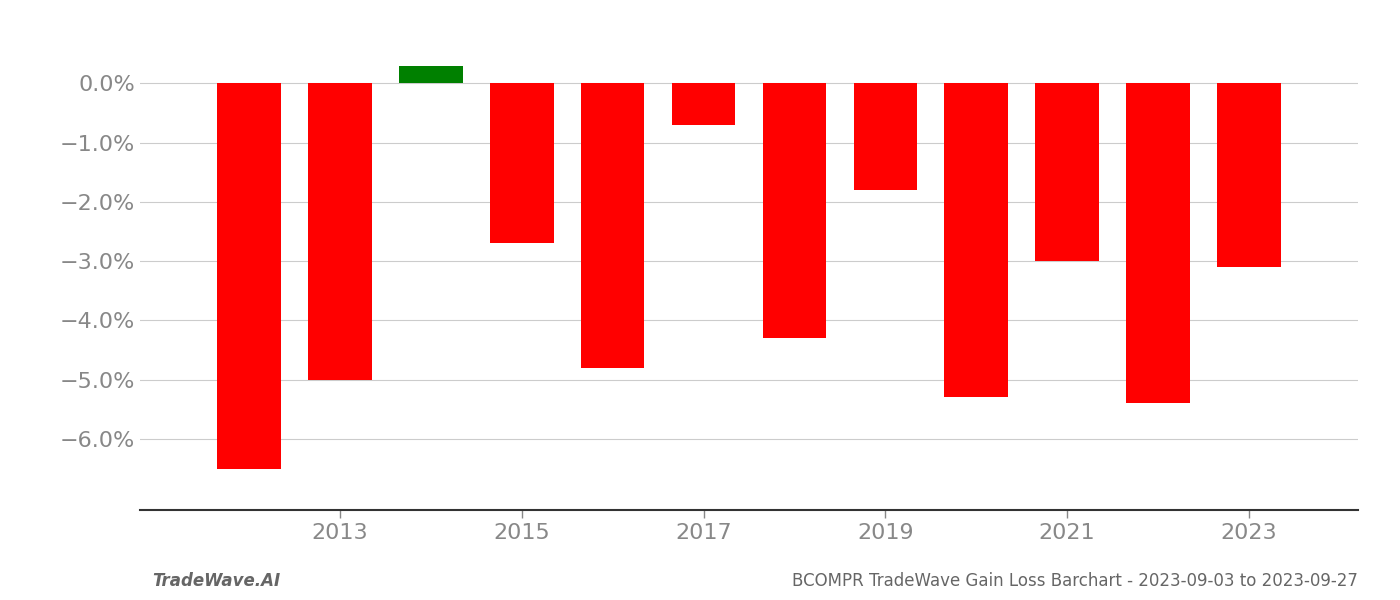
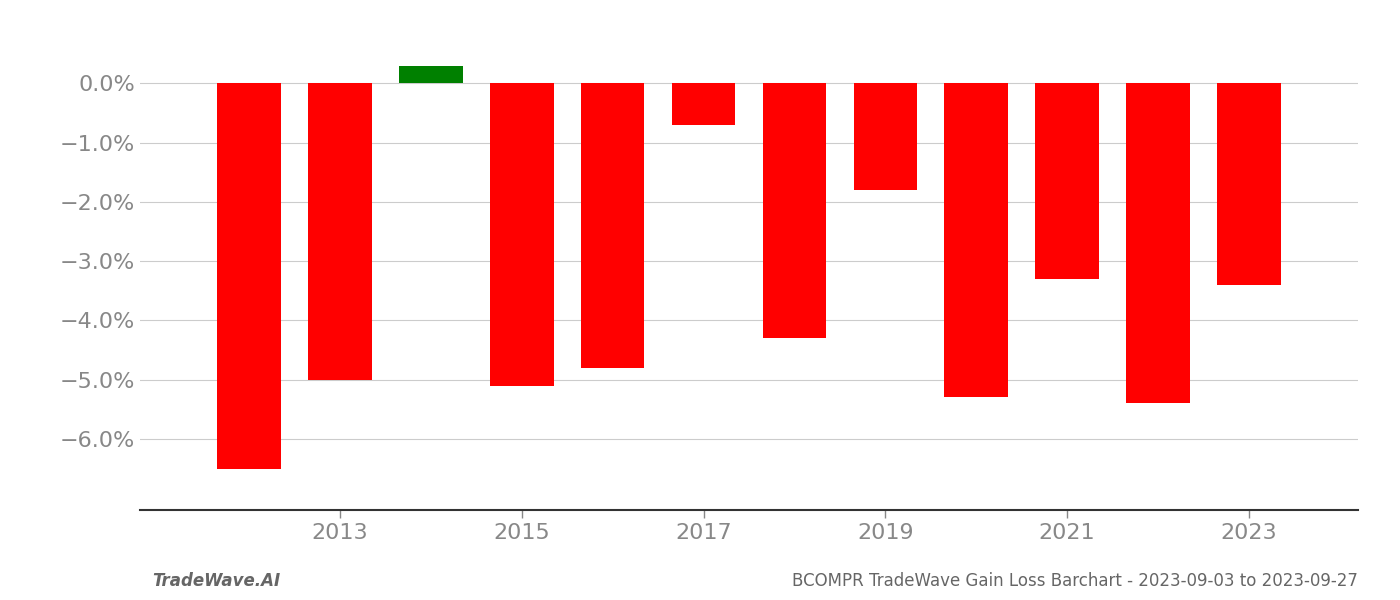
2015: -2.7% -> -5.1%
2021: -3.0% -> -3.3%
2023: -3.1% -> -3.4%
